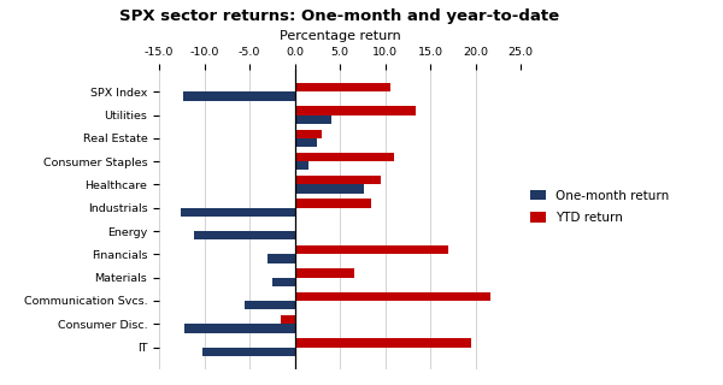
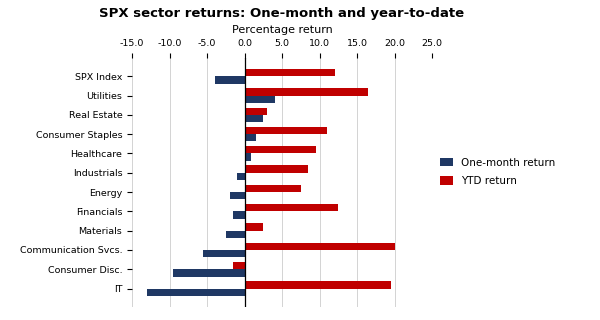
YTD return/SPX Index: 10.6 -> 12.0
One-month return/SPX Index: -12.4 -> -4.0
YTD return/Utilities: 13.4 -> 16.5
One-month return/Healthcare: 7.6 -> 0.8
One-month return/Industrials: -12.6 -> -1.0
YTD return/Energy: 0.2 -> 7.5
One-month return/Energy: -11.2 -> -2.0
YTD return/Financials: 17.0 -> 12.5
One-month return/Financials: -3.0 -> -1.5
YTD return/Materials: 6.6 -> 2.5
YTD return/Communication Svcs.: 21.6 -> 20.0
One-month return/Consumer Disc.: -12.2 -> -9.5
One-month return/IT: -10.2 -> -13.0
